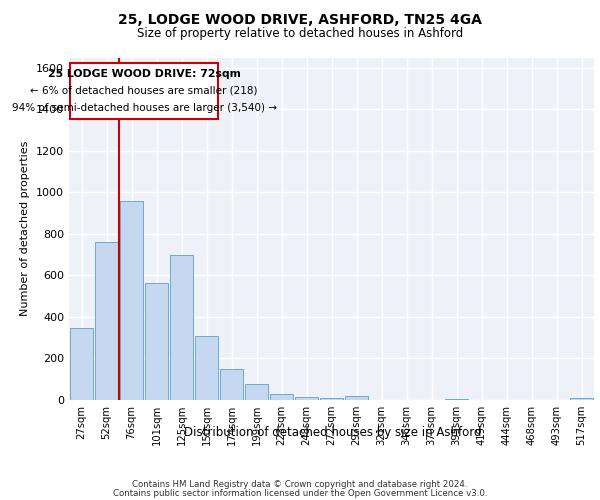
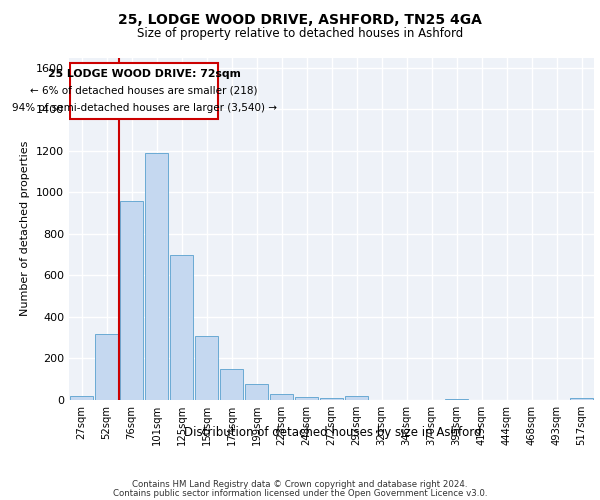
27sqm: 345 -> 20
52sqm: 760 -> 320
101sqm: 565 -> 1190
